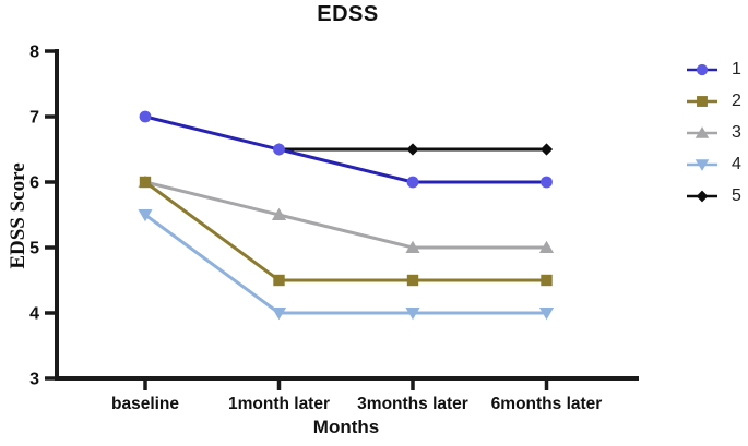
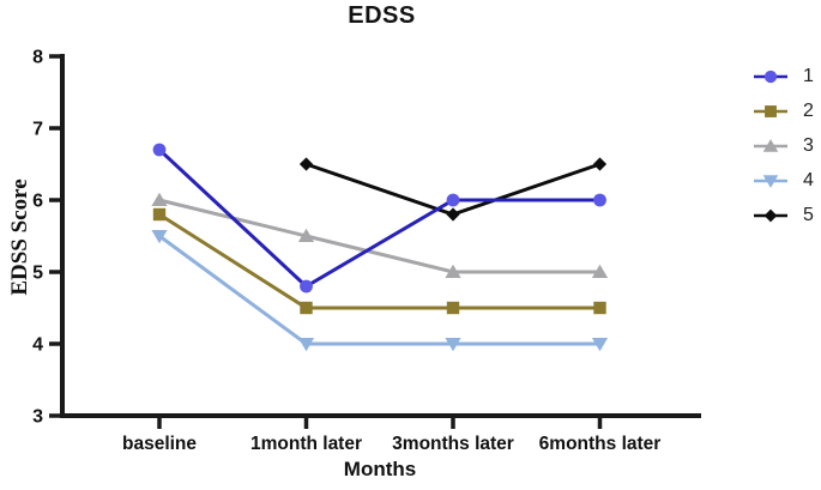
1/baseline: 7.0 -> 6.7
2/baseline: 6.0 -> 5.8
1/1month later: 6.5 -> 4.8
5/3months later: 6.5 -> 5.8
